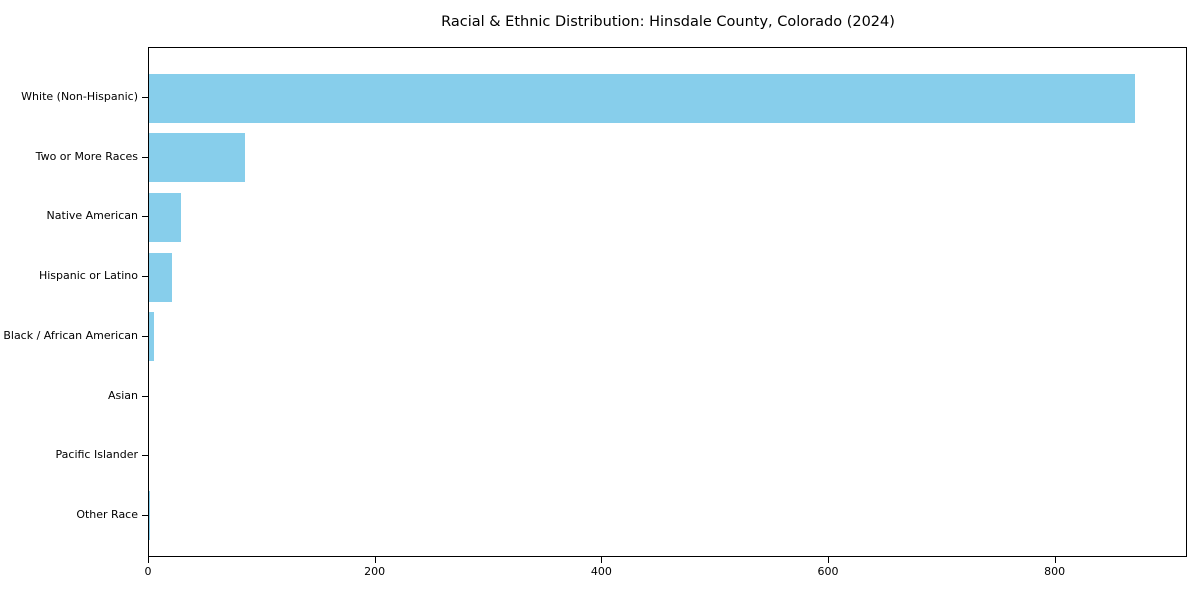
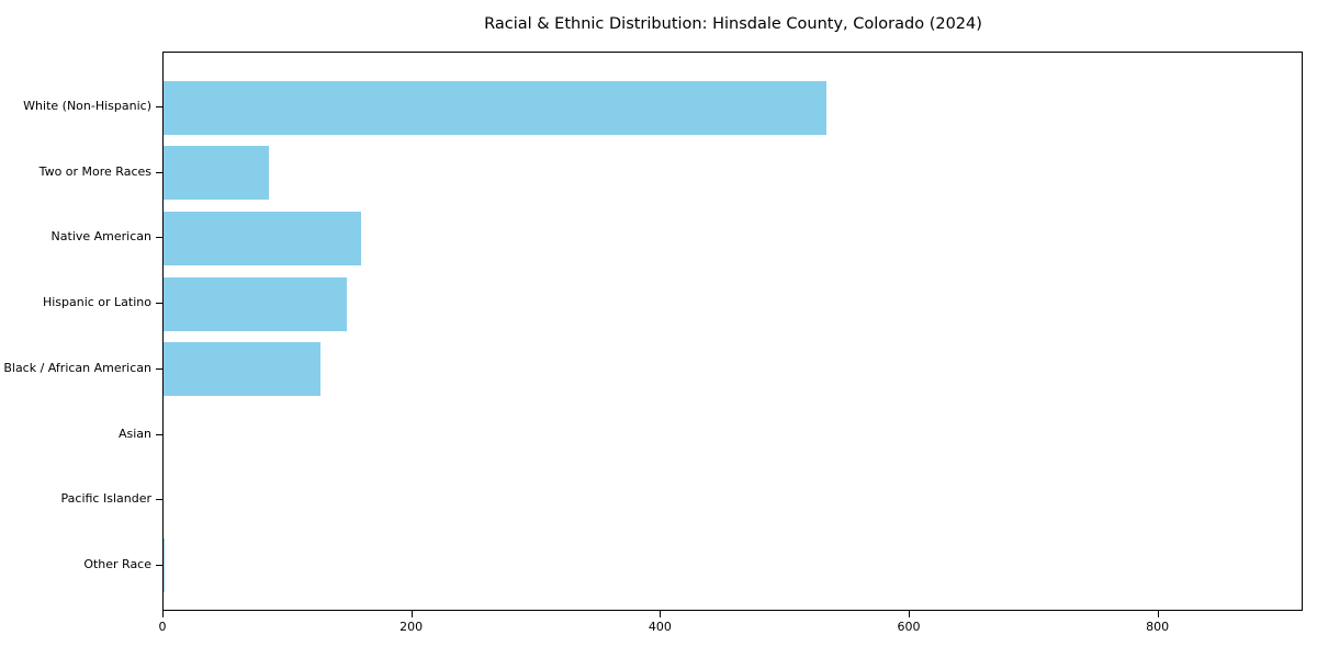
White (Non-Hispanic): 870 -> 533
Native American: 28 -> 159
Hispanic or Latino: 20 -> 147
Black / African American: 4 -> 126
